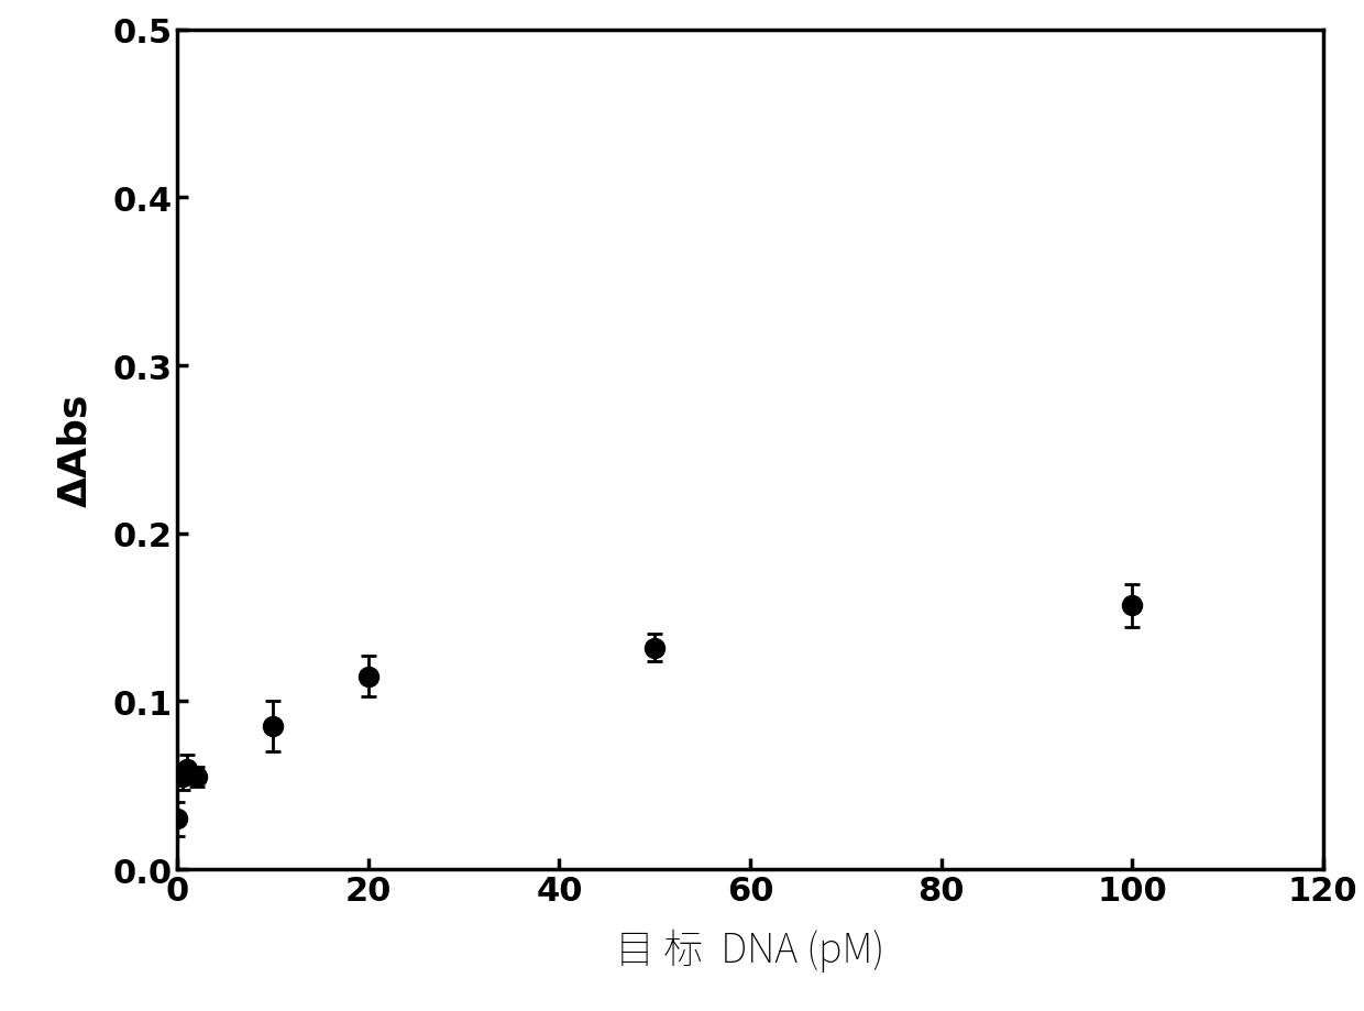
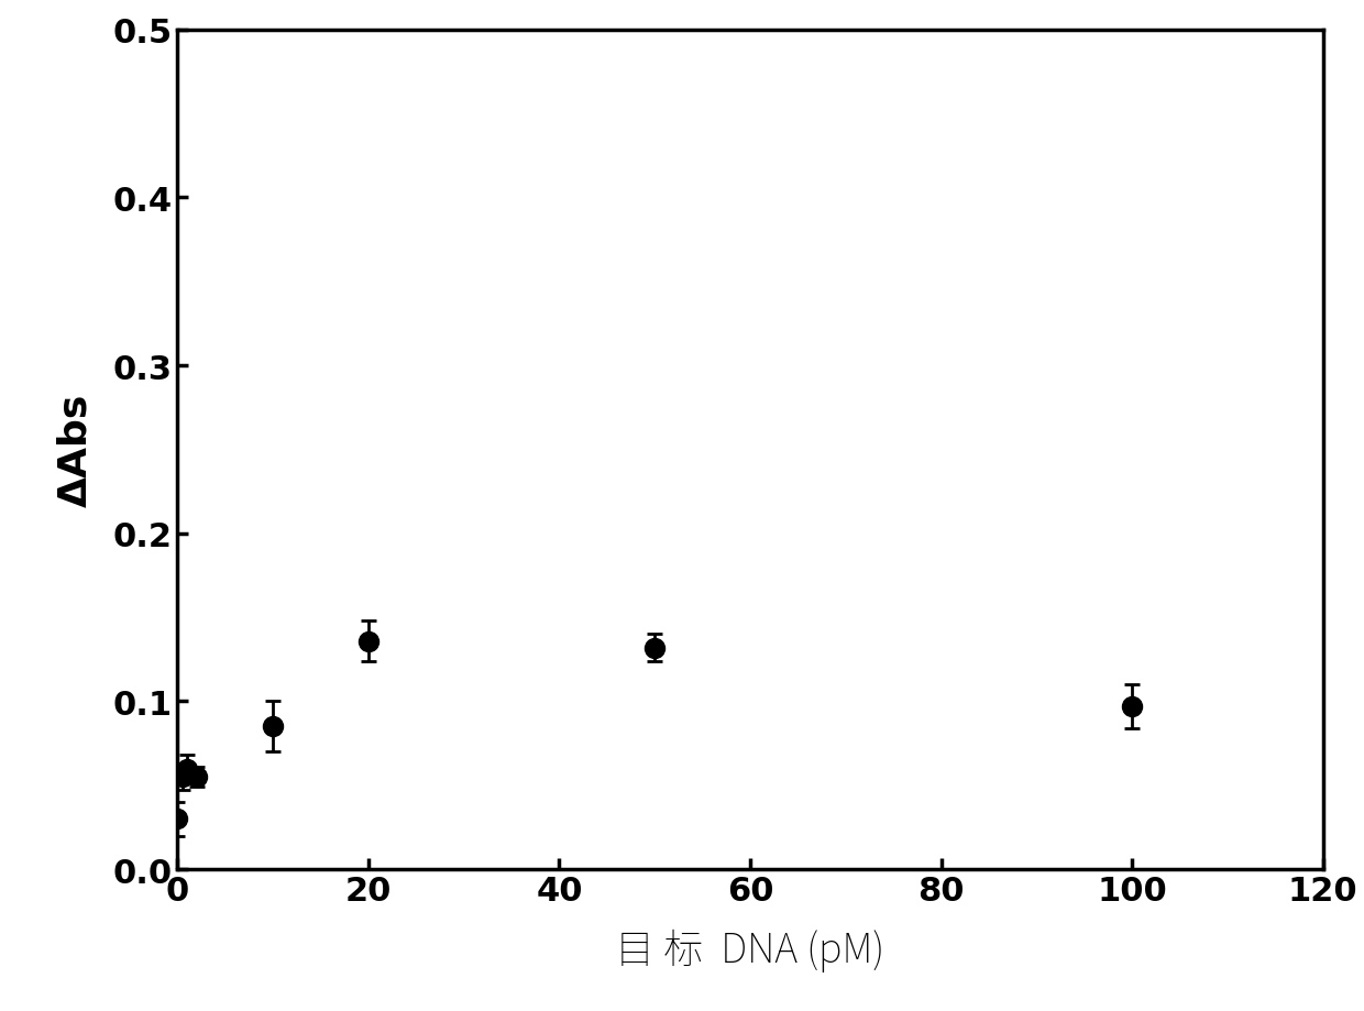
20: 0.115 -> 0.136
100: 0.157 -> 0.097
